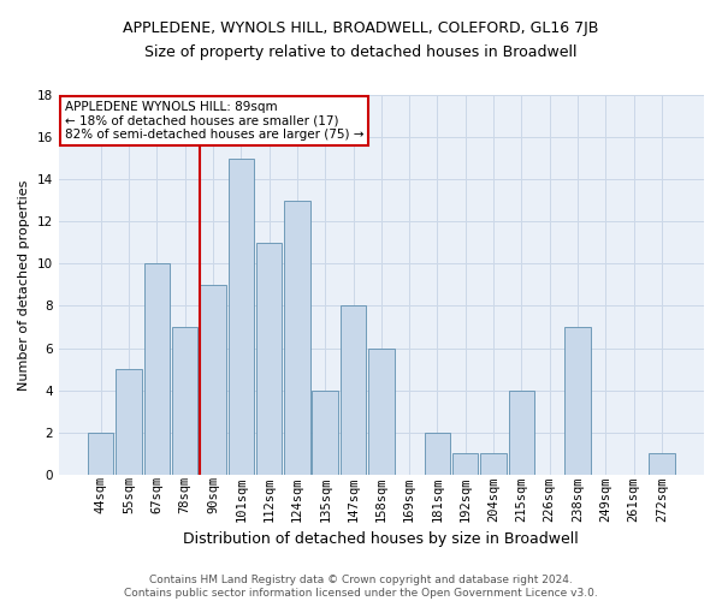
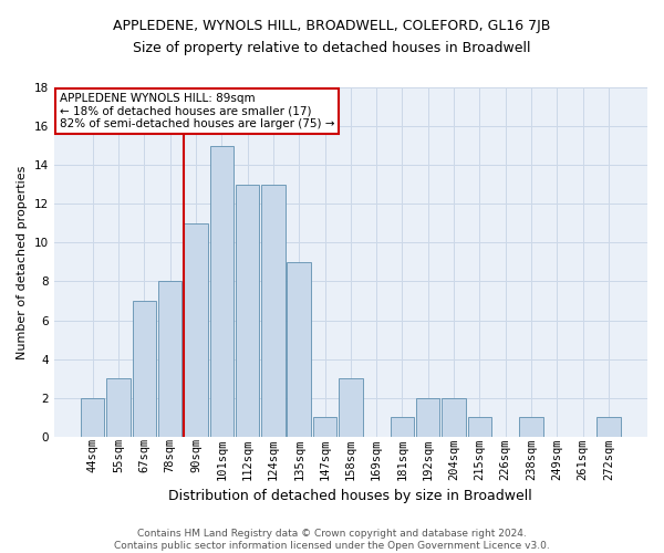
55sqm: 5 -> 3
67sqm: 10 -> 7
78sqm: 7 -> 8
90sqm: 9 -> 11
112sqm: 11 -> 13
135sqm: 4 -> 9
147sqm: 8 -> 1
158sqm: 6 -> 3
181sqm: 2 -> 1
192sqm: 1 -> 2
204sqm: 1 -> 2
215sqm: 4 -> 1
238sqm: 7 -> 1
